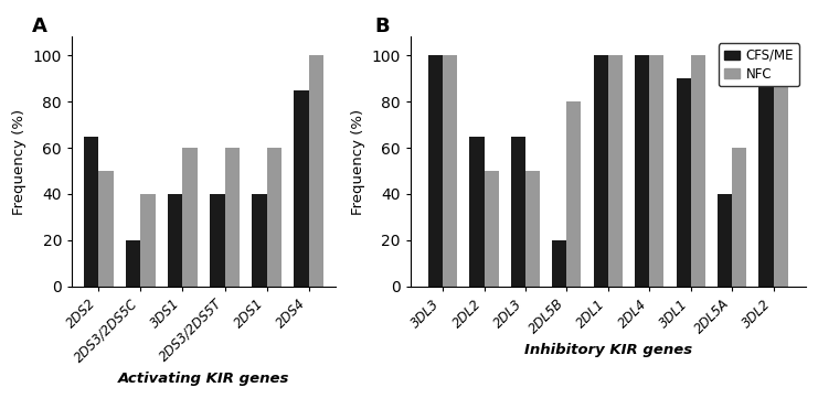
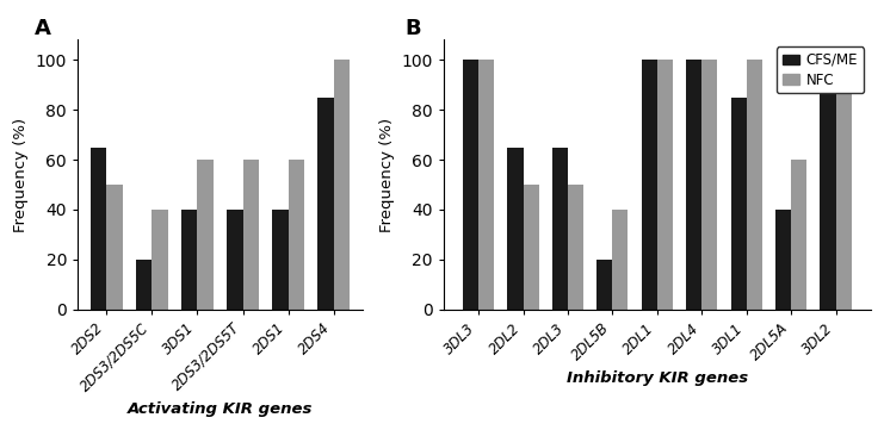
NFC/2DL5B: 80 -> 40
CFS/ME/3DL1: 90 -> 85
